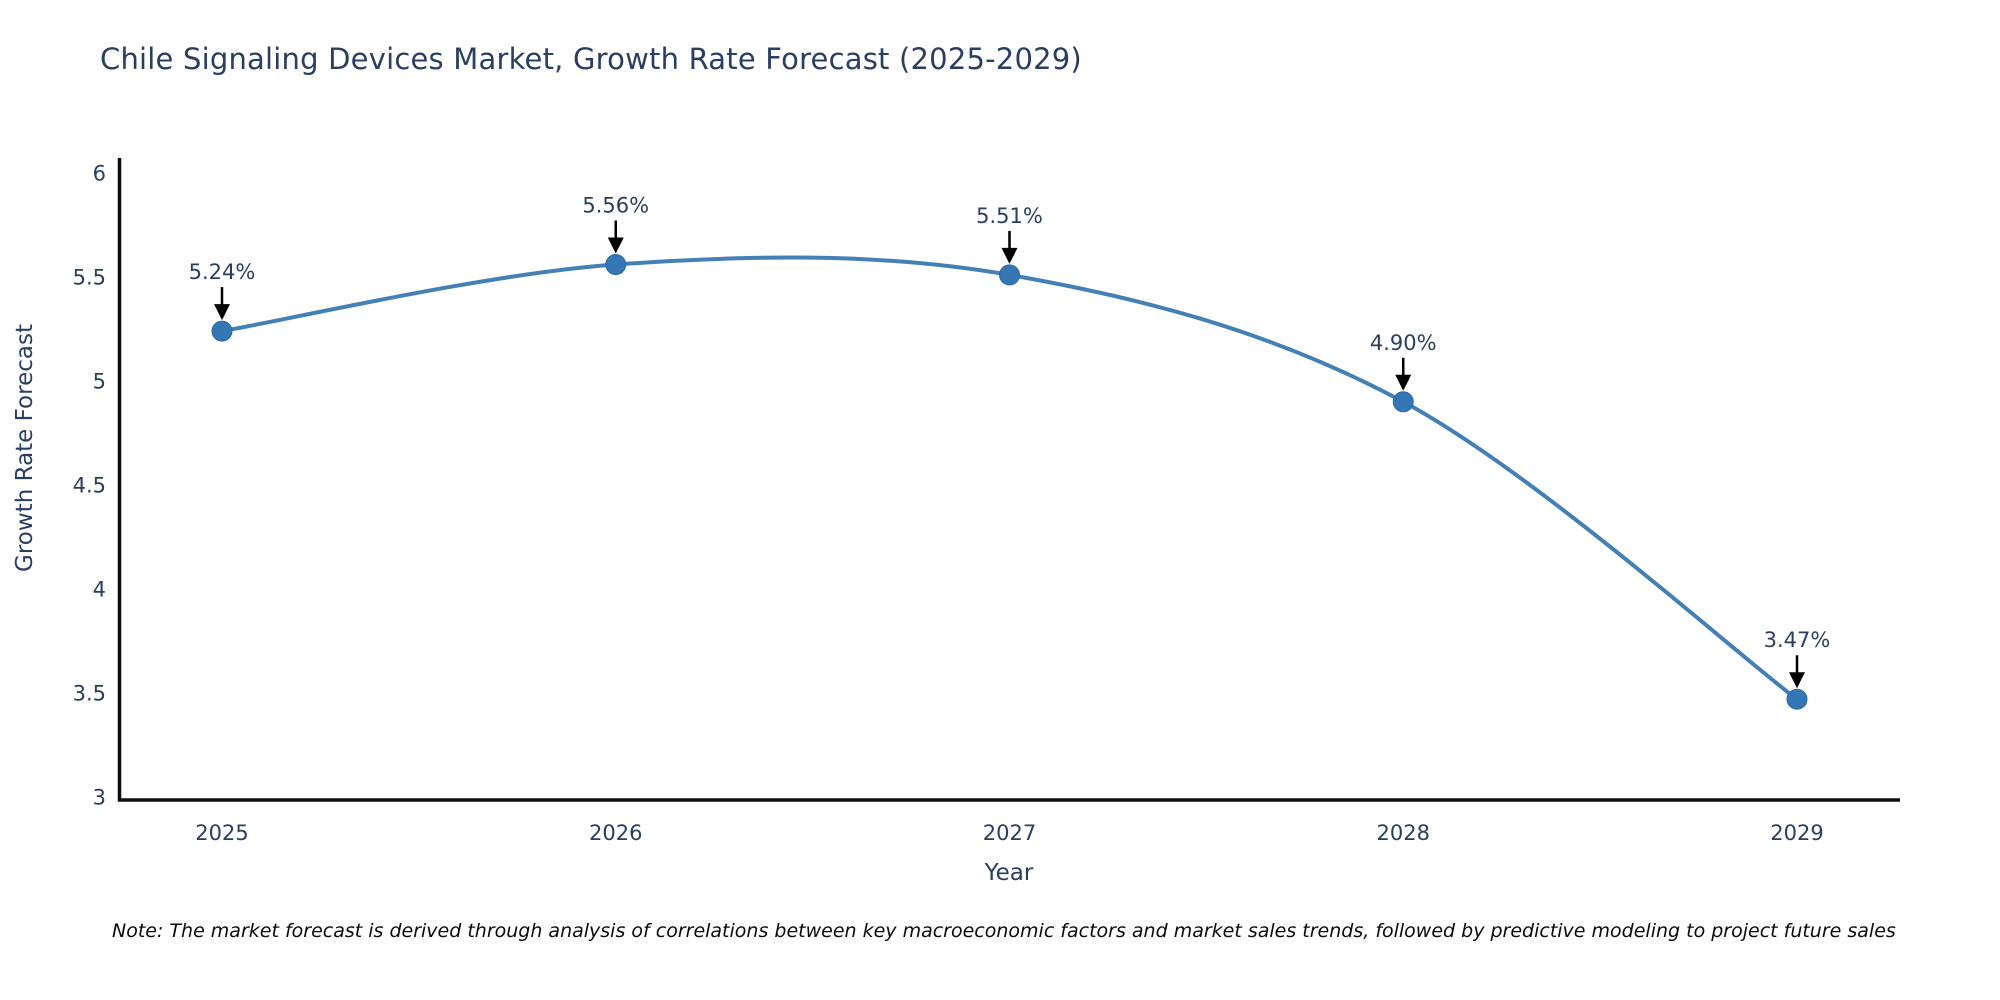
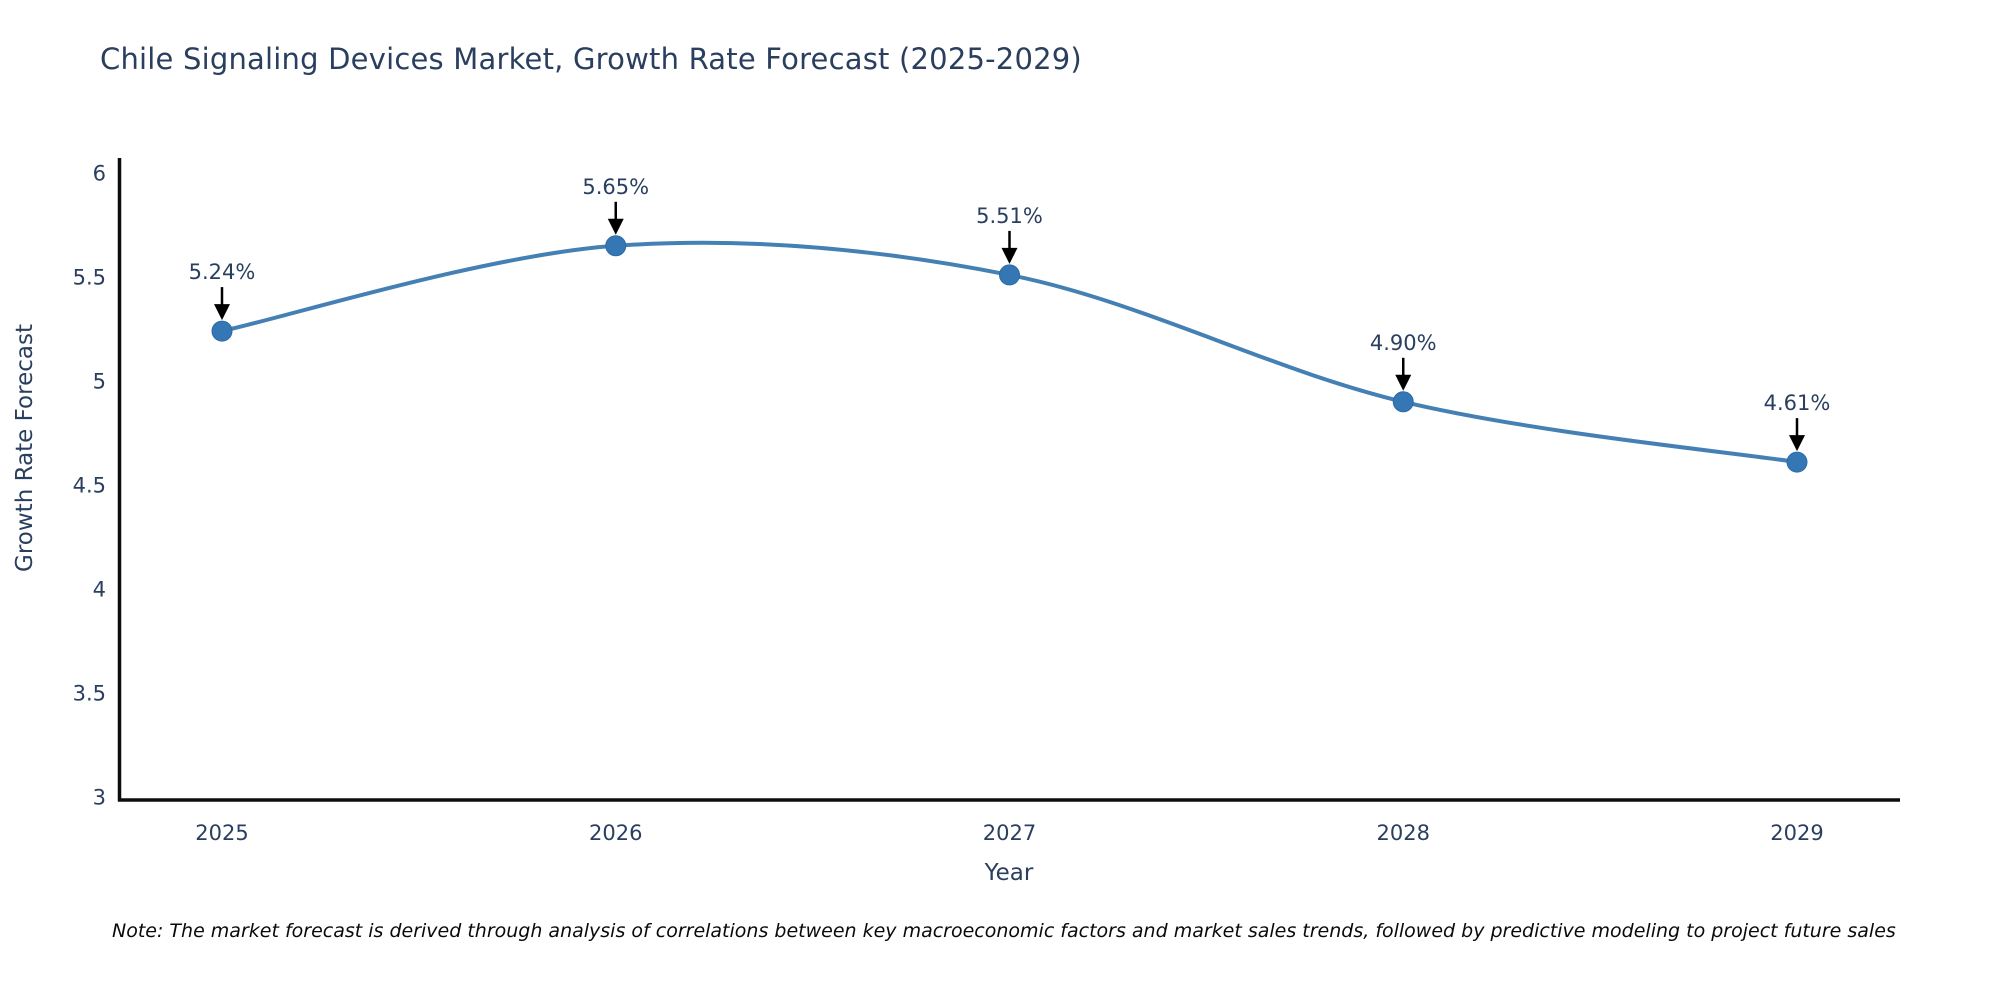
2026: 5.56% -> 5.65%
2029: 3.47% -> 4.61%
